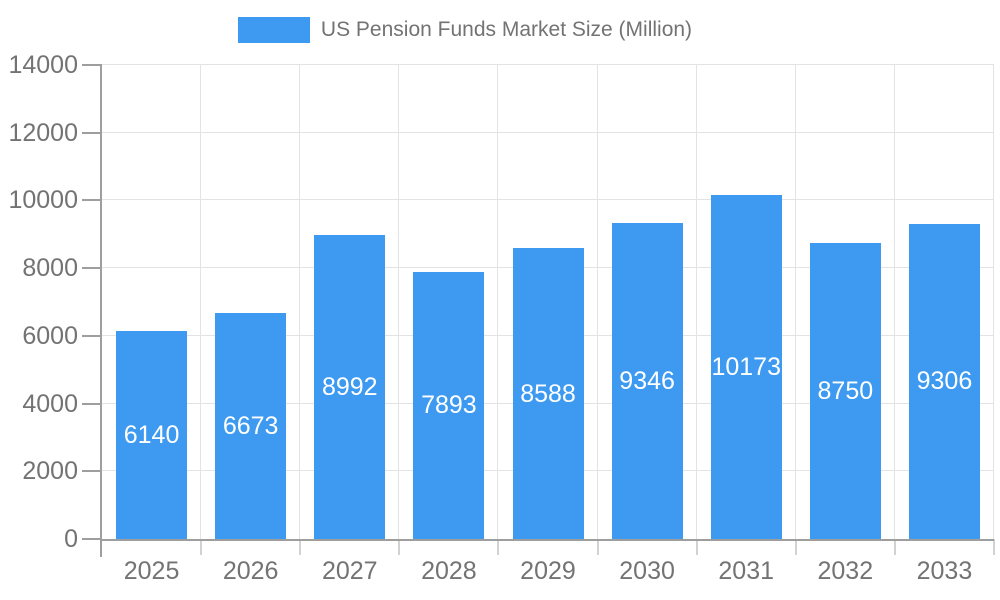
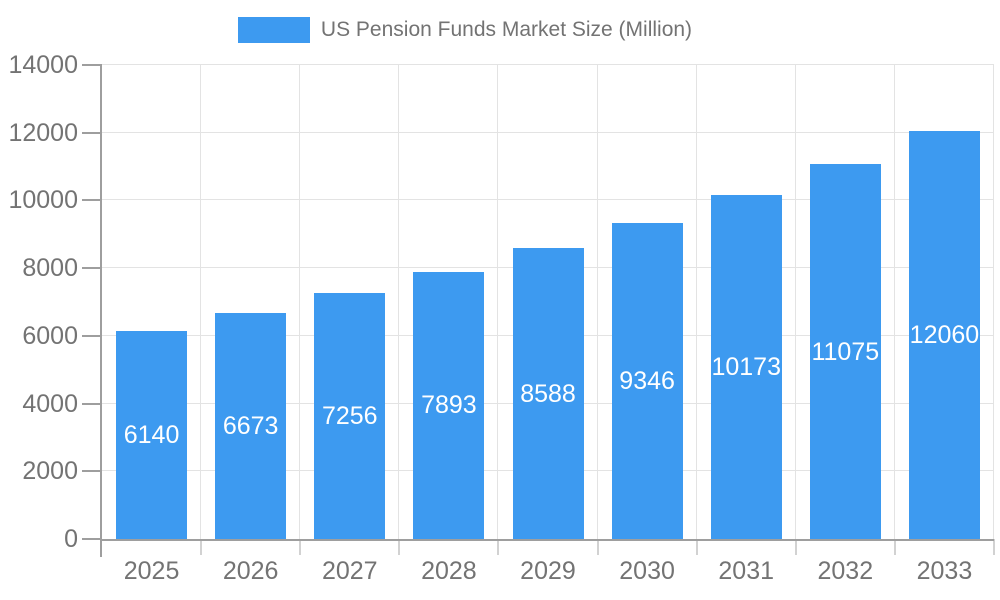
2027: 8992 -> 7256
2032: 8750 -> 11075
2033: 9306 -> 12060
